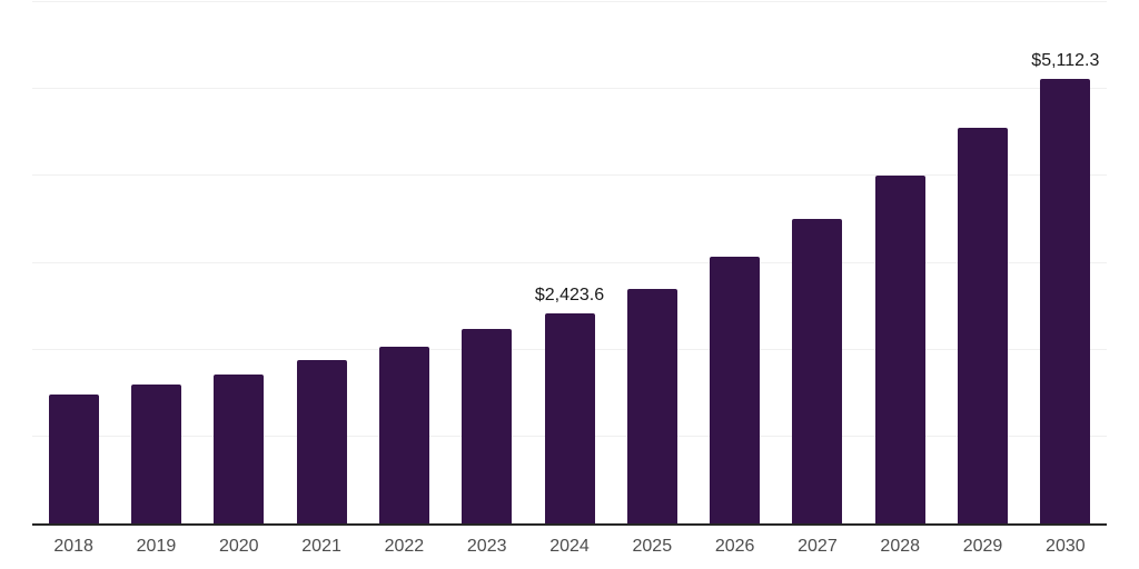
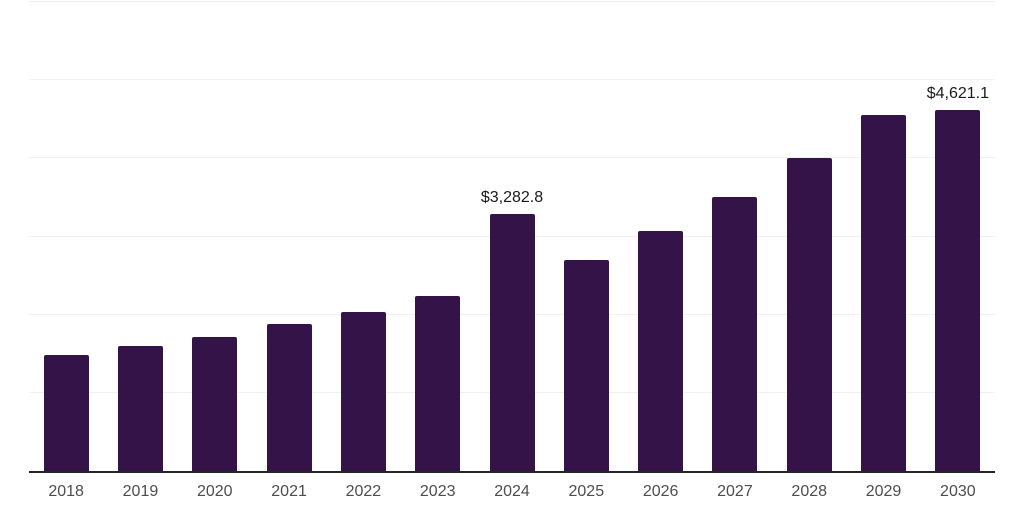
2024: $2,423.6 -> $3,282.8
2030: $5,112.3 -> $4,621.1
